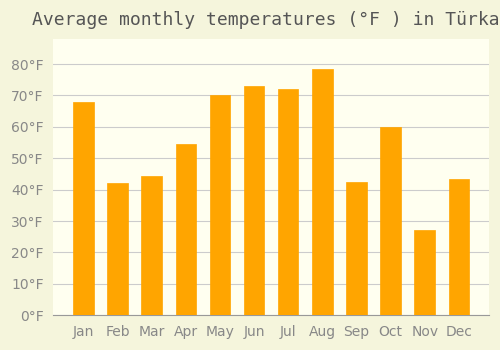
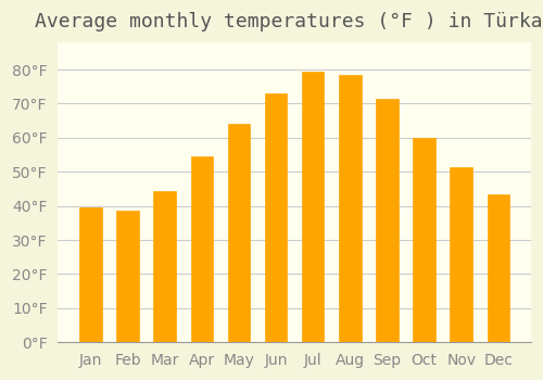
Jan: 68.0°F -> 39.5°F
Feb: 42.0°F -> 38.5°F
May: 70.0°F -> 64.0°F
Jul: 72.0°F -> 79.5°F
Sep: 42.5°F -> 71.5°F
Nov: 27.0°F -> 51.5°F
